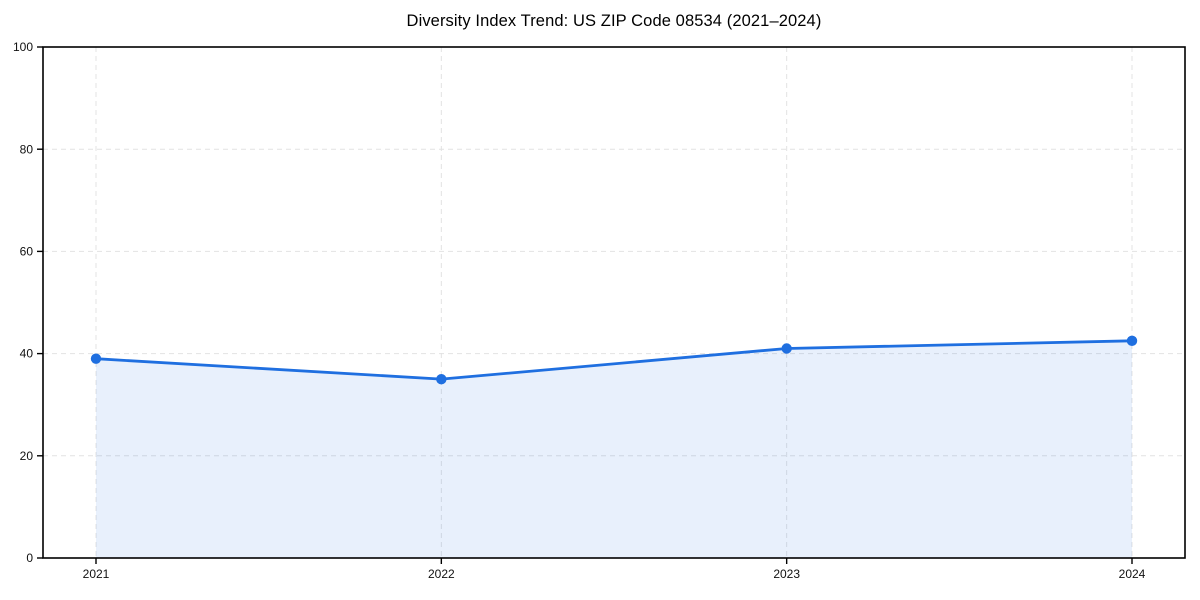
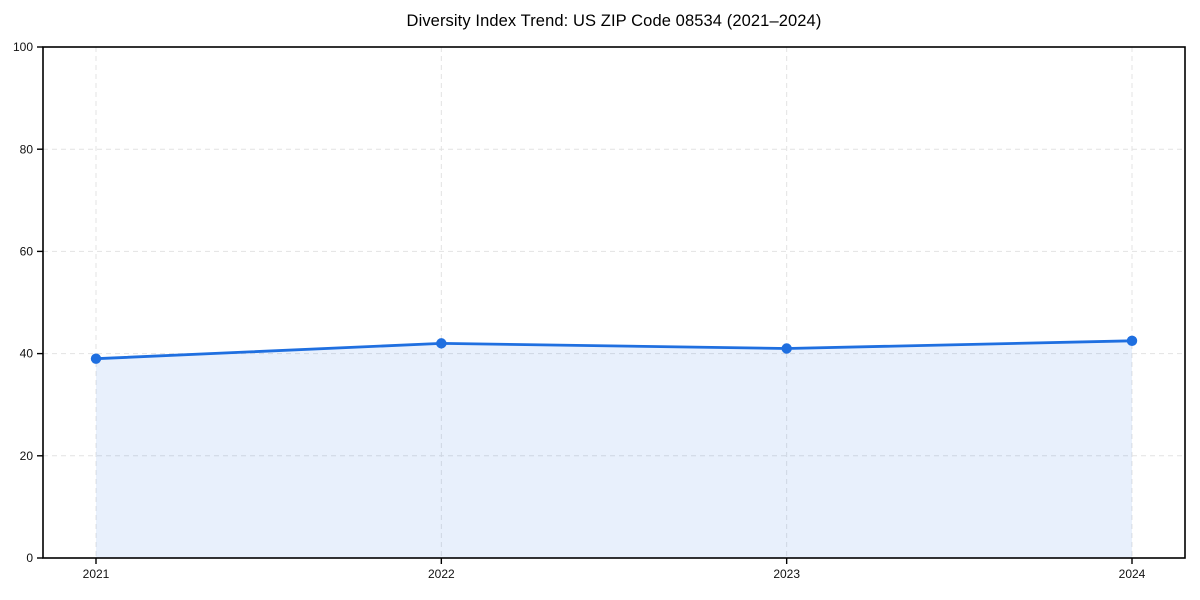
2022: 35 -> 42
